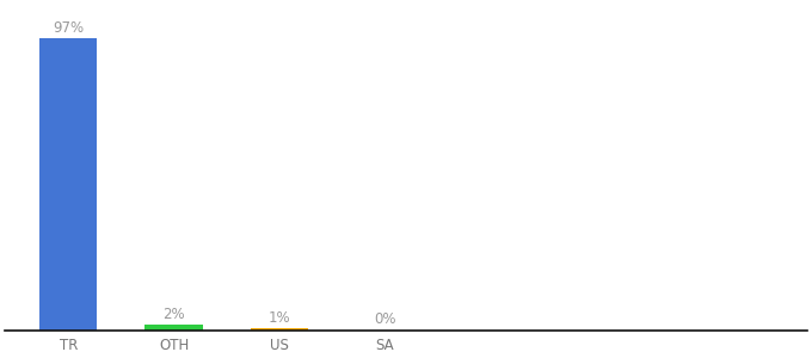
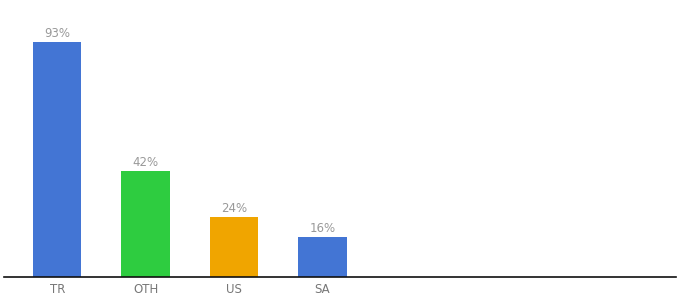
TR: 97% -> 93%
OTH: 2% -> 42%
US: 1% -> 24%
SA: 0% -> 16%
